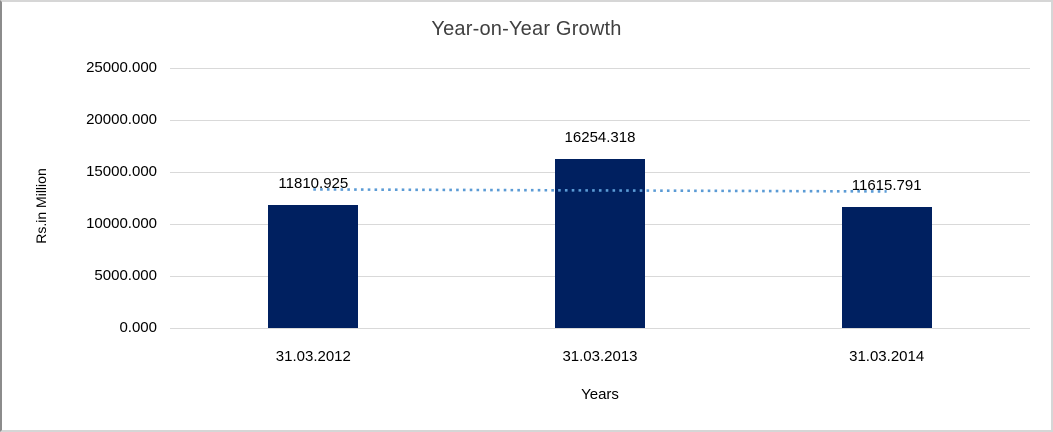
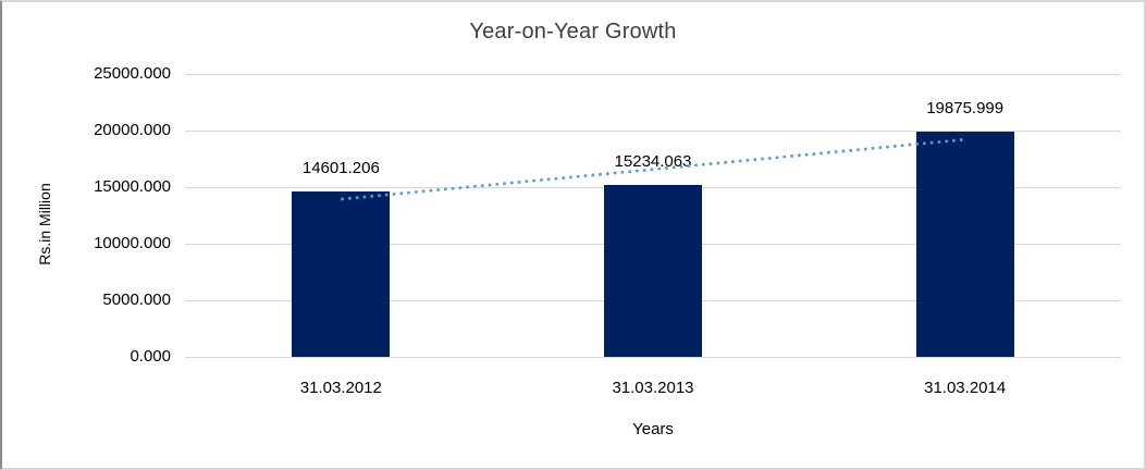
31.03.2012: 11810.925 -> 14601.206
31.03.2013: 16254.318 -> 15234.063
31.03.2014: 11615.791 -> 19875.999
